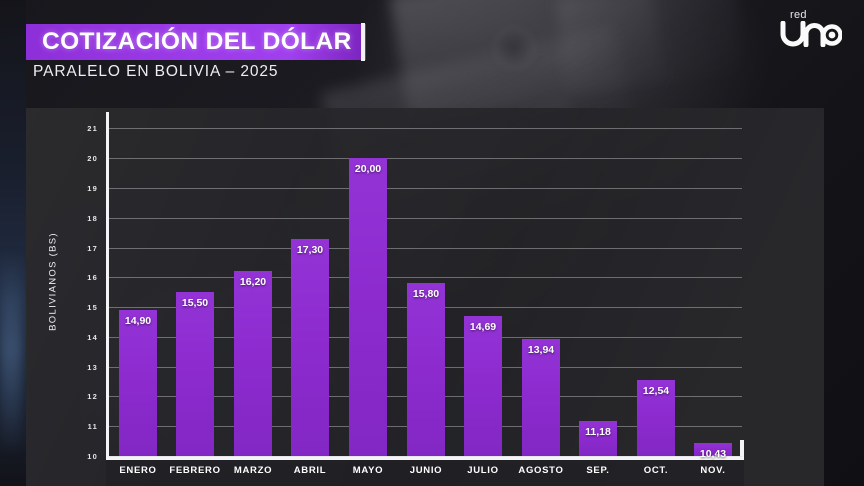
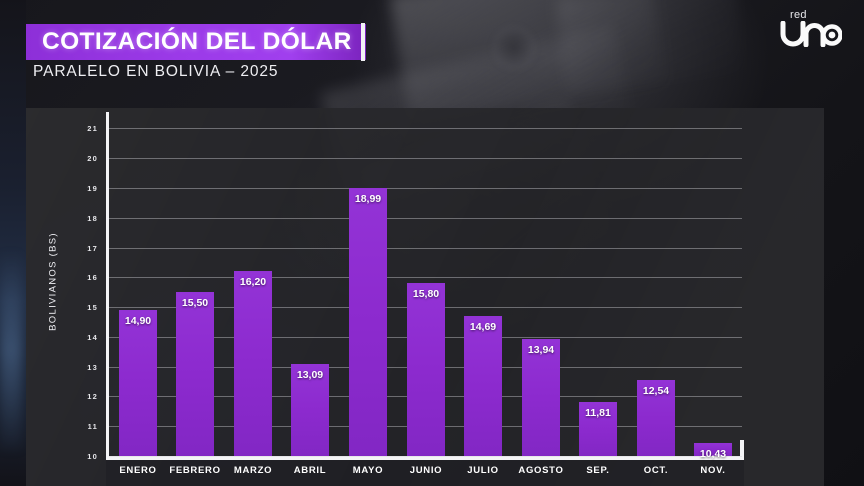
ABRIL: 17,30 -> 13,09
MAYO: 20,00 -> 18,99
SEP.: 11,18 -> 11,81
